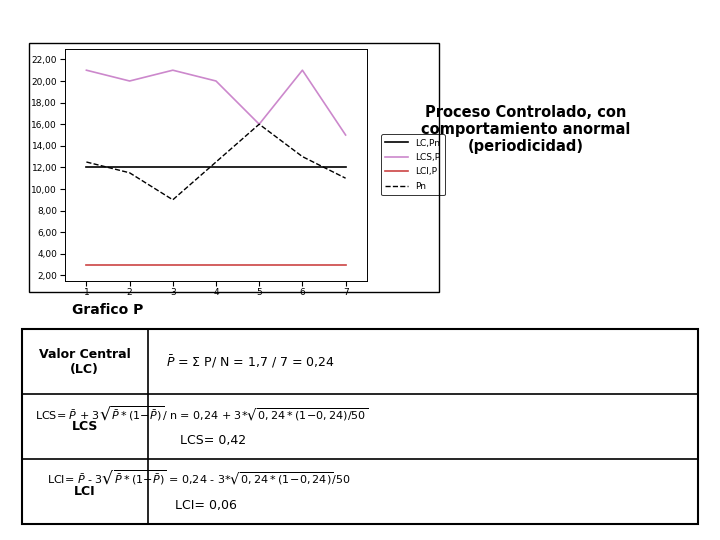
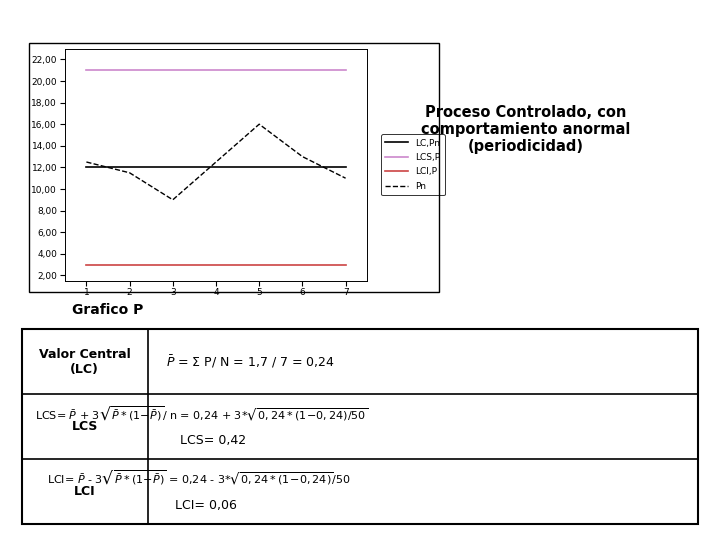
LCS,P/2: 20 -> 21
LCS,P/4: 20 -> 21
LCS,P/5: 16 -> 21
LCS,P/7: 15 -> 21
